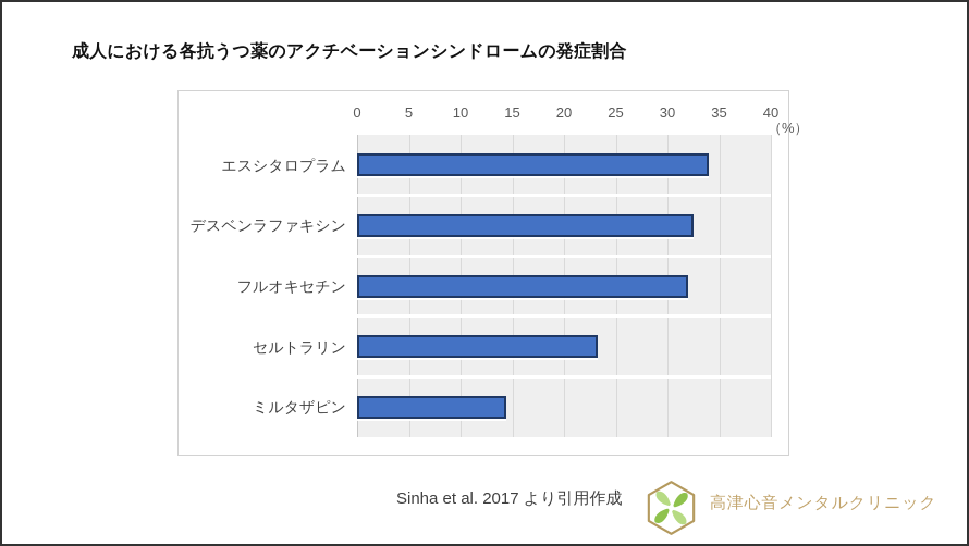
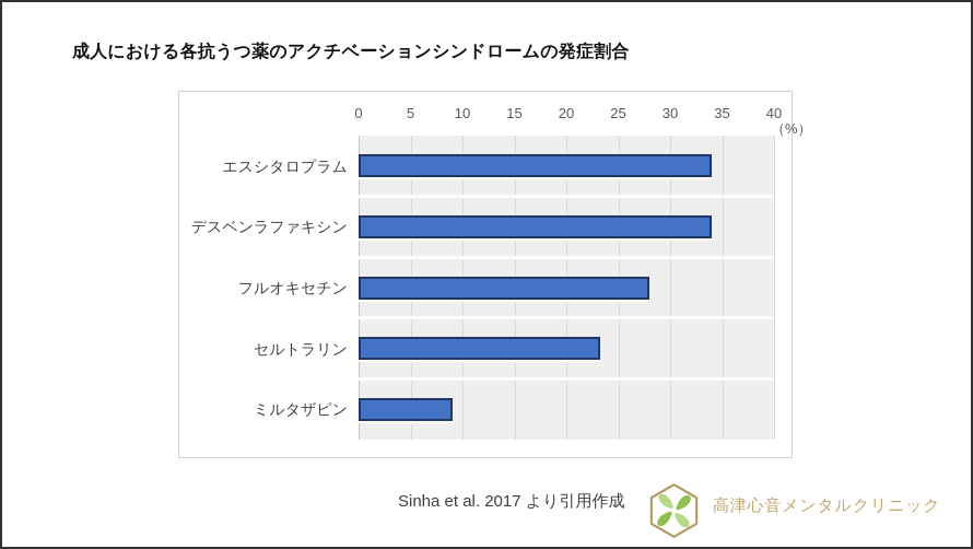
デスベンラファキシン: 32 -> 34
フルオキセチン: 32 -> 28
ミルタザピン: 14 -> 9
